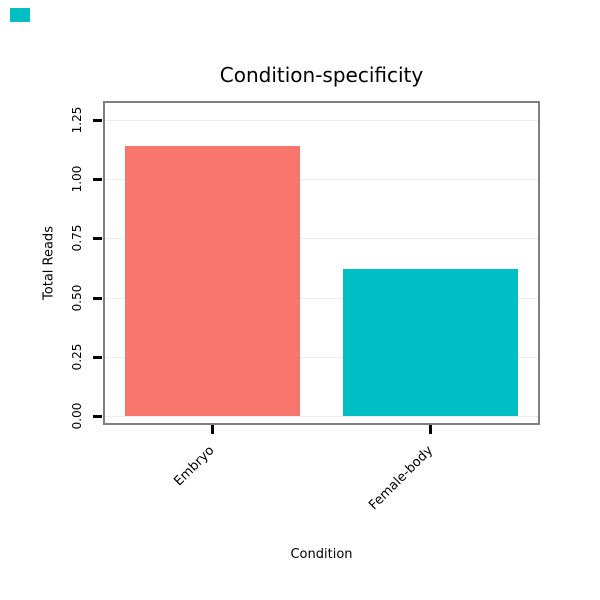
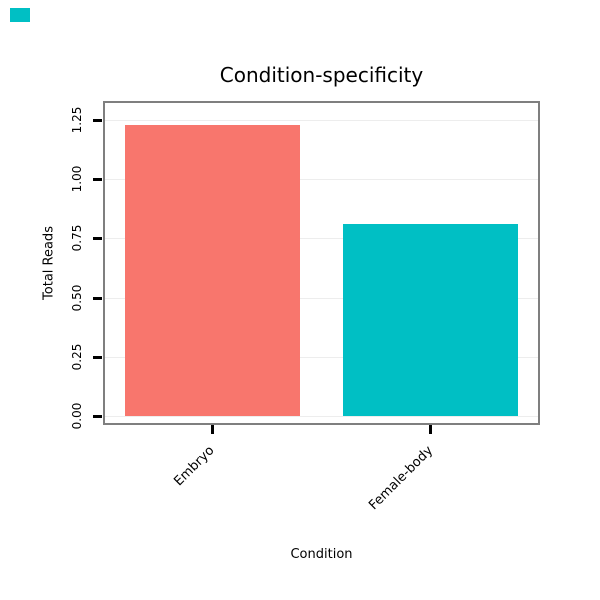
Embryo: 1.14 -> 1.23
Female-body: 0.62 -> 0.81
